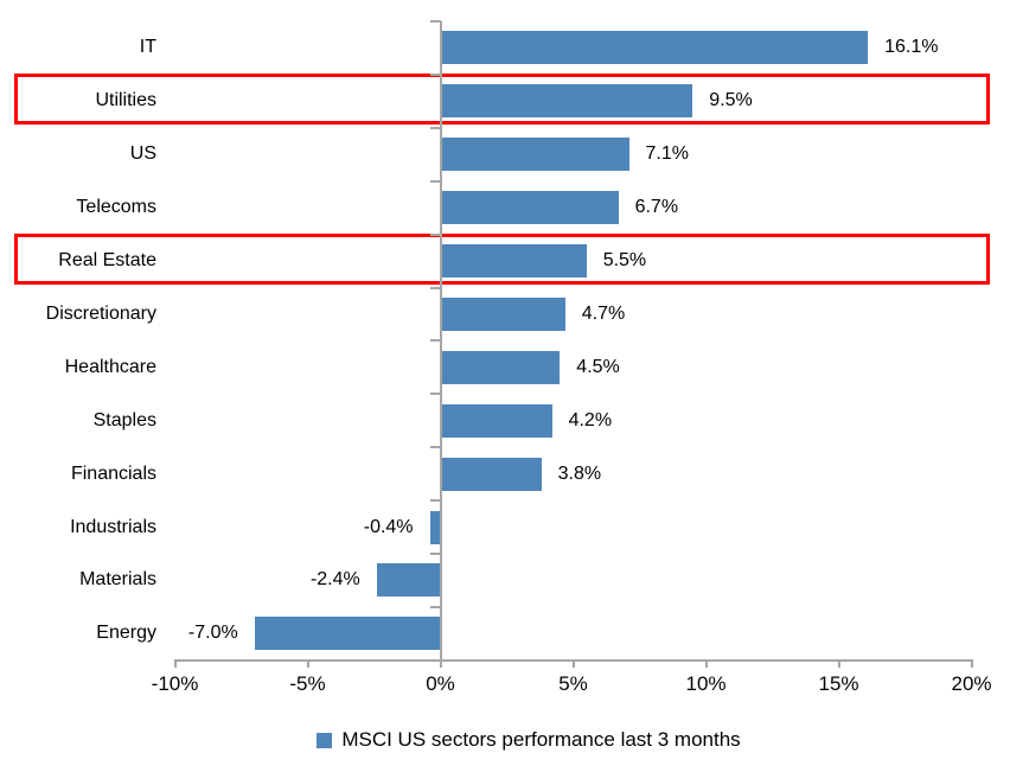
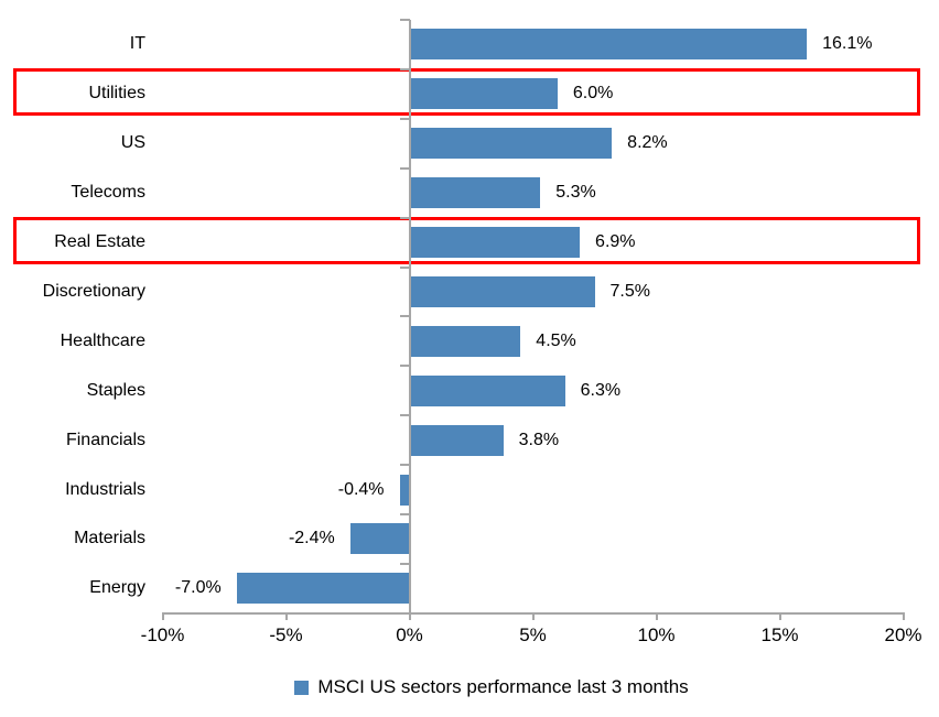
Utilities: 9.5% -> 6.0%
US: 7.1% -> 8.2%
Telecoms: 6.7% -> 5.3%
Real Estate: 5.5% -> 6.9%
Discretionary: 4.7% -> 7.5%
Staples: 4.2% -> 6.3%
